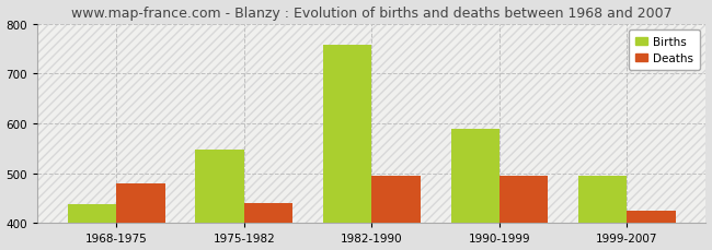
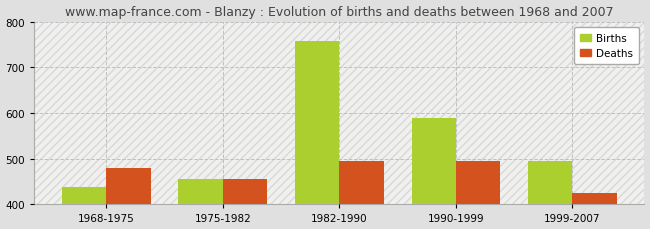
Births/1975-1982: 547 -> 455
Deaths/1975-1982: 440 -> 455
